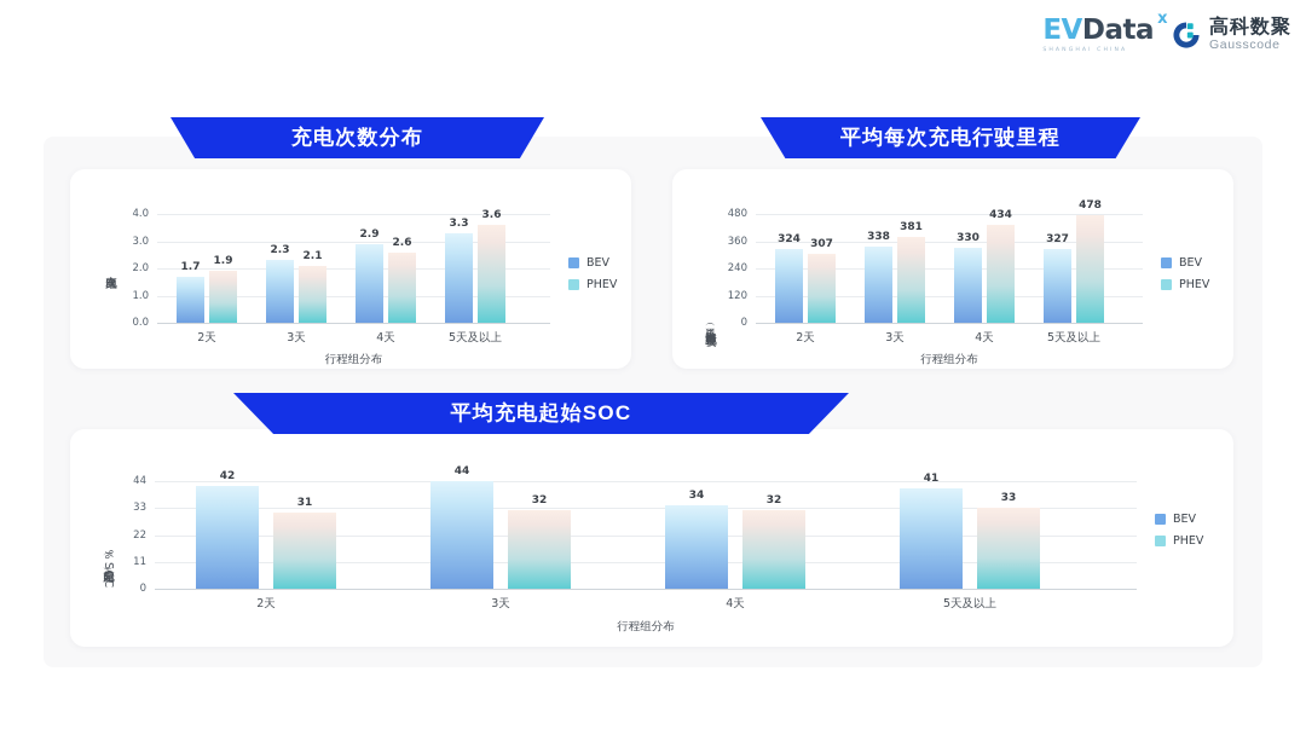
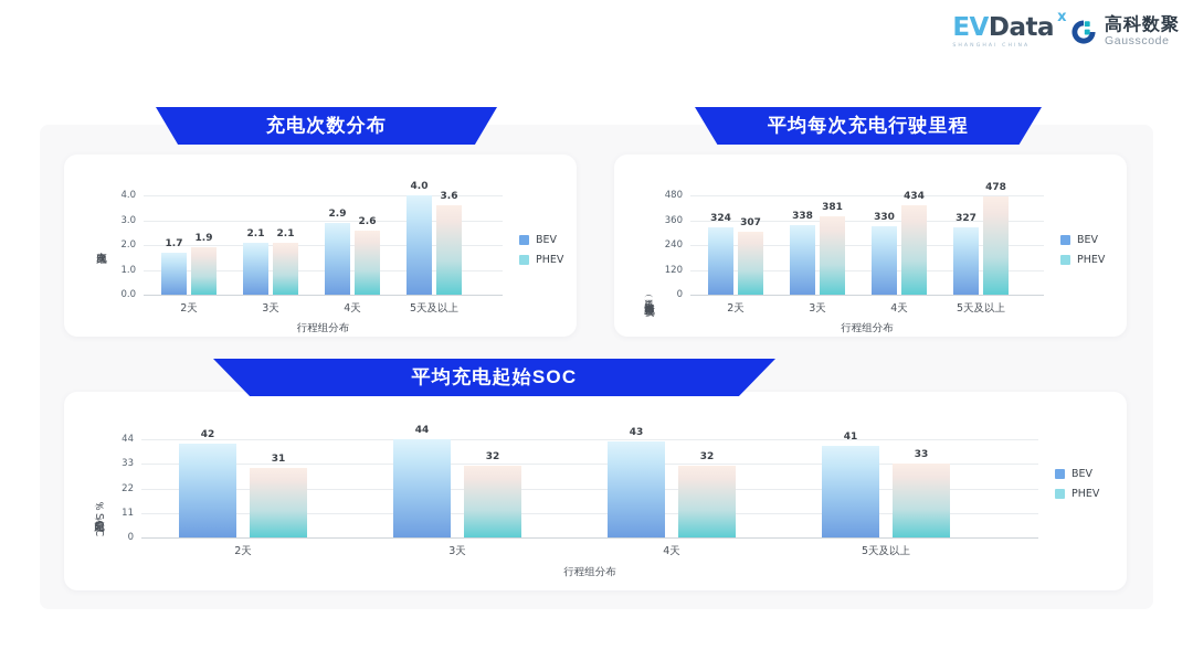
充电次数分布/BEV/3天: 2.3 -> 2.1
充电次数分布/BEV/5天及以上: 3.3 -> 4.0
平均充电起始SOC/BEV/4天: 34 -> 43
